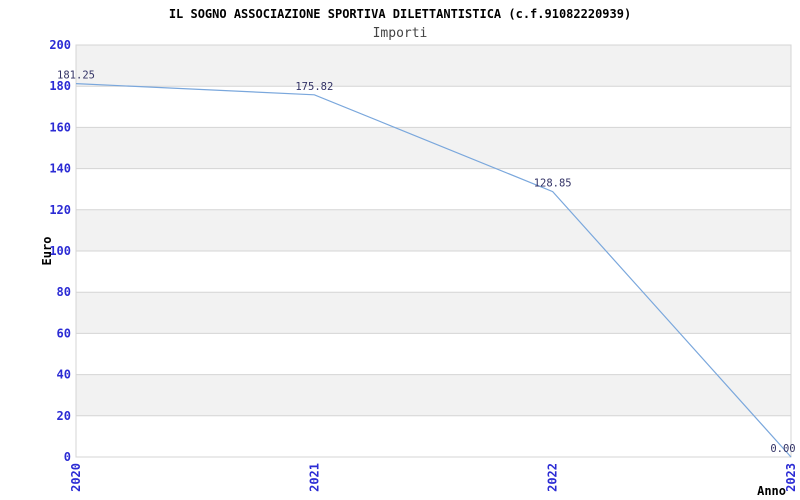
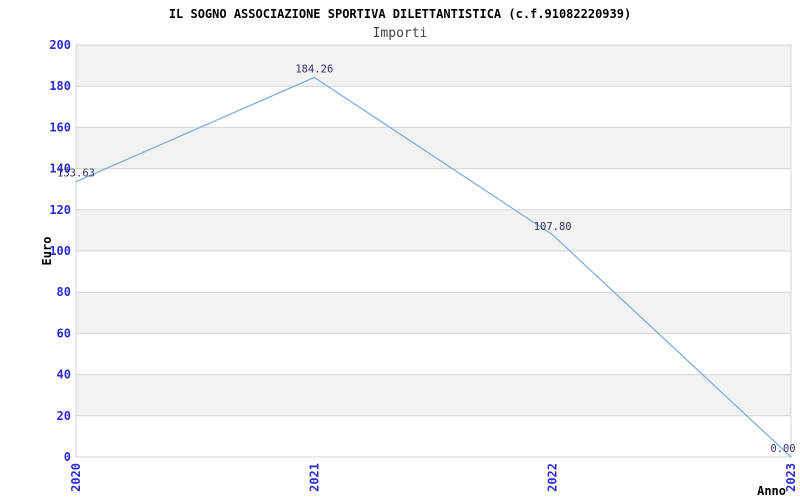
2020: 181.25 -> 133.63
2021: 175.82 -> 184.26
2022: 128.85 -> 107.80
